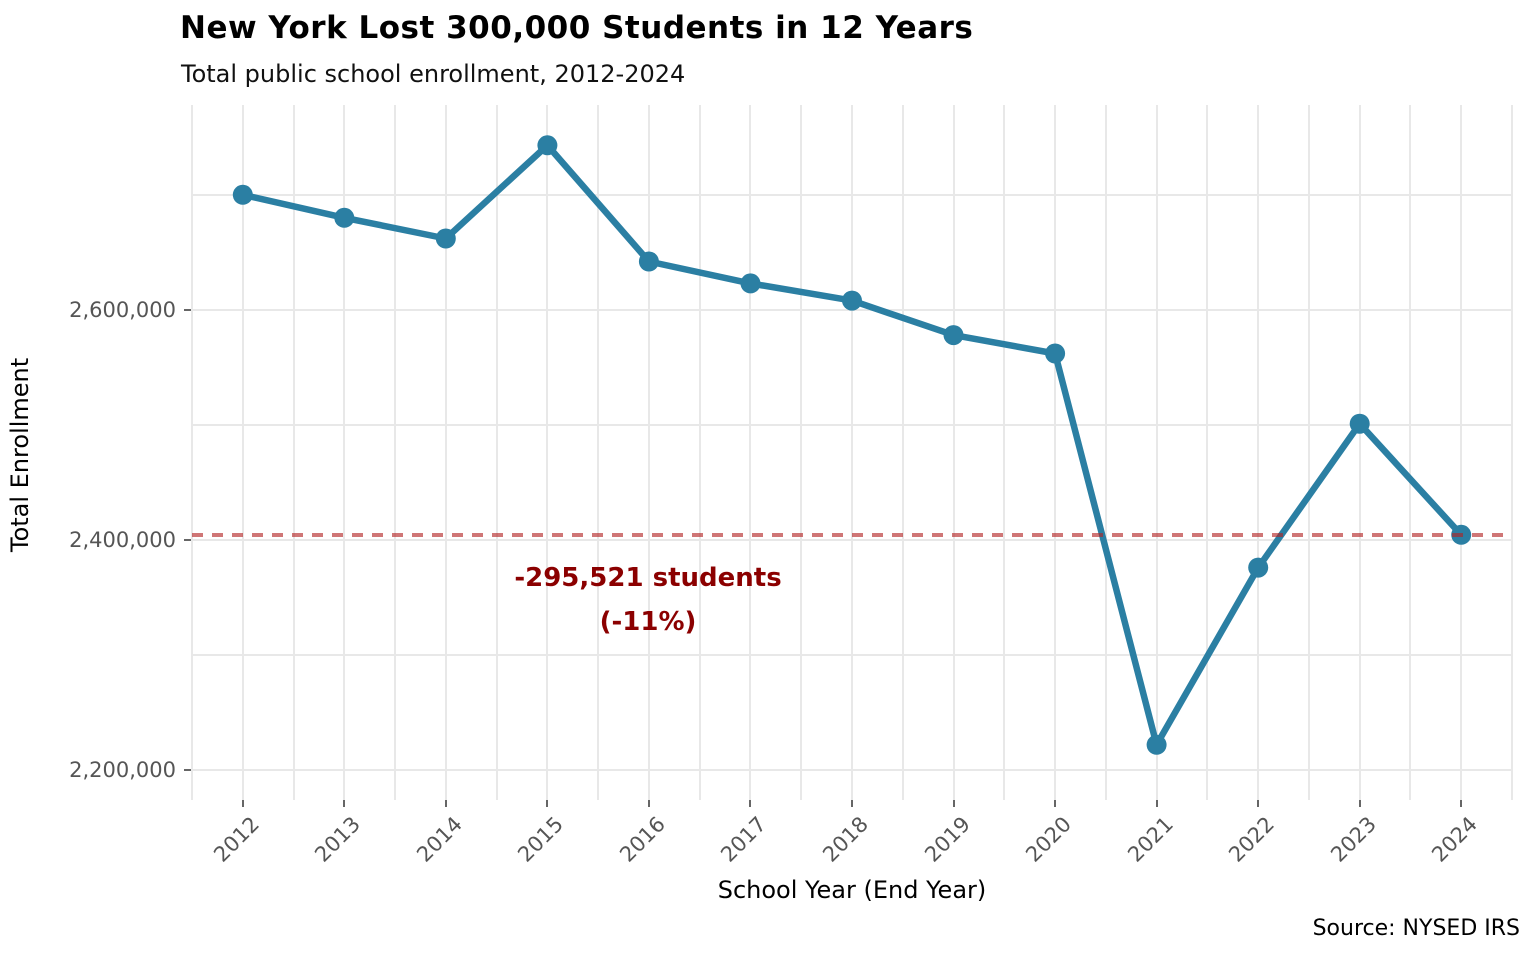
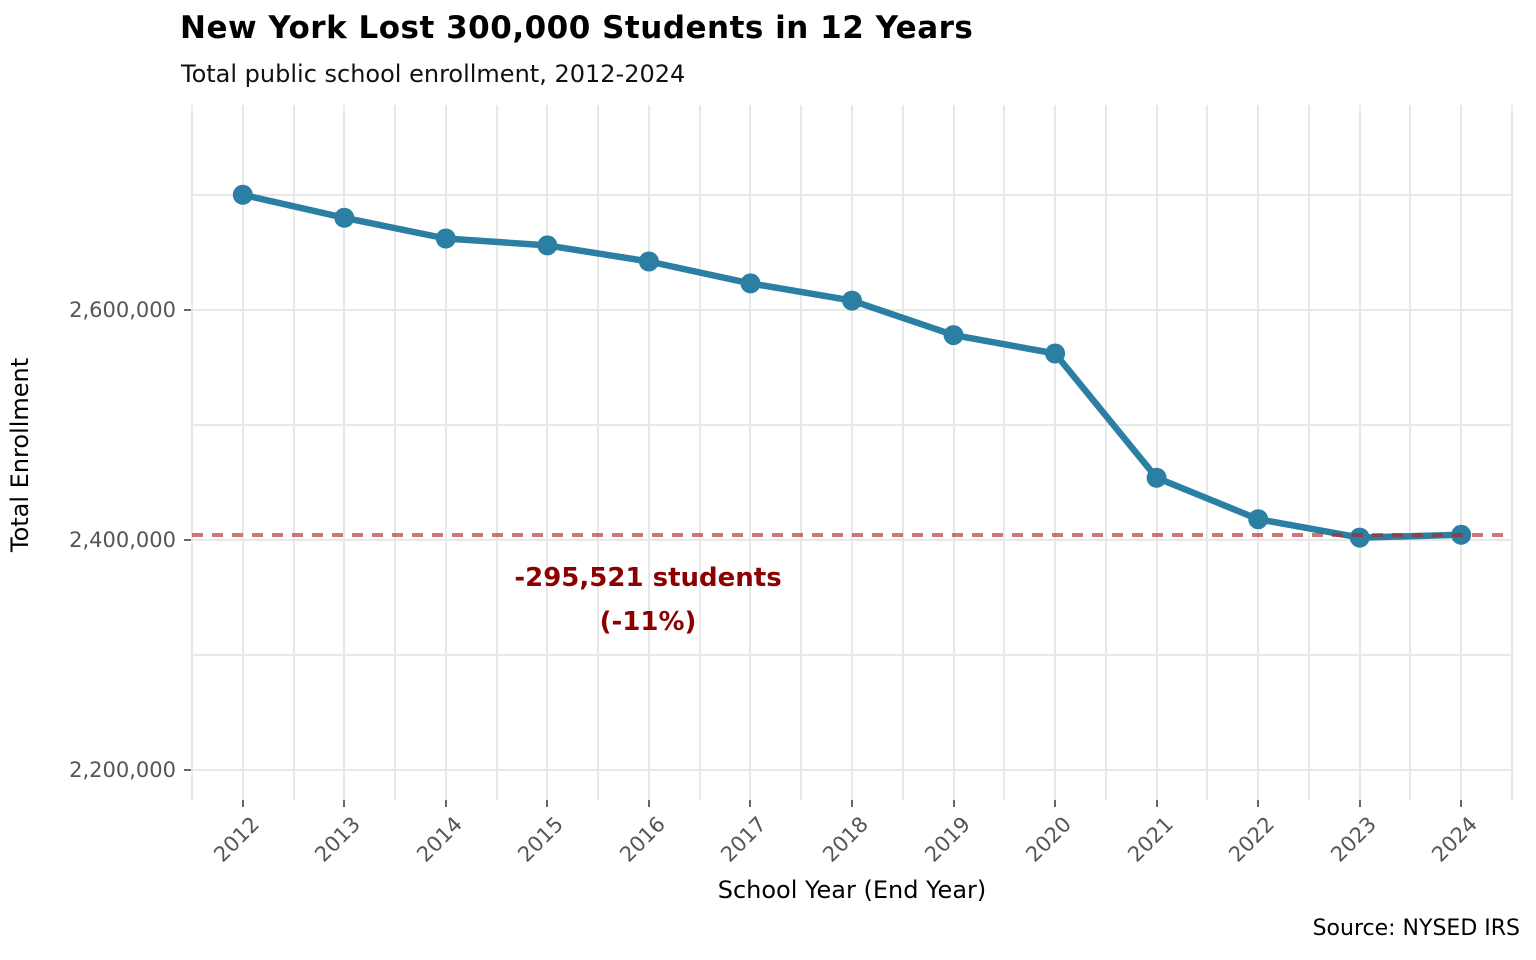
2015: 2743000 -> 2656000
2021: 2222000 -> 2454000
2022: 2376000 -> 2418000
2023: 2501000 -> 2402000
